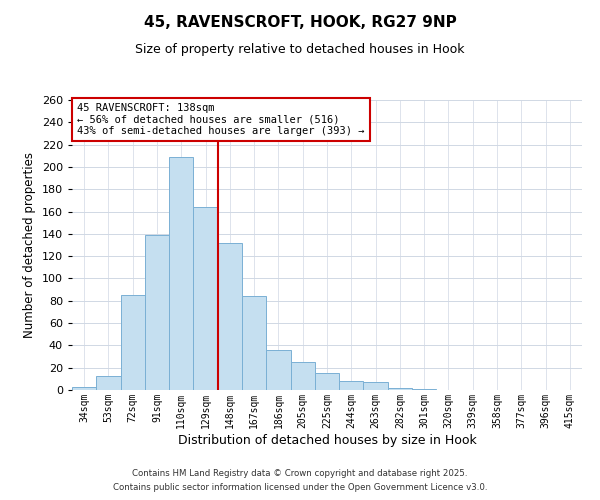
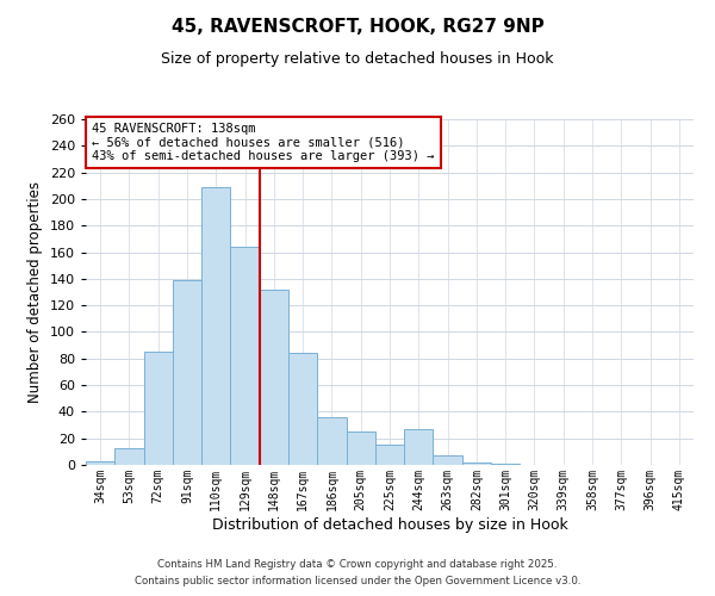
244sqm: 8 -> 27
